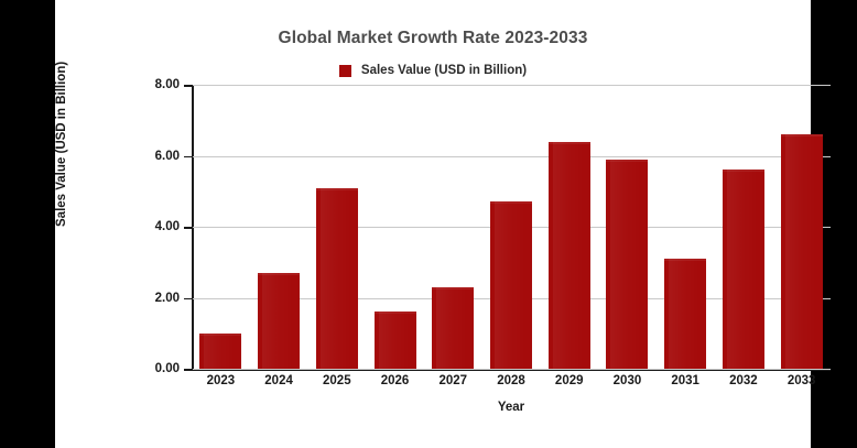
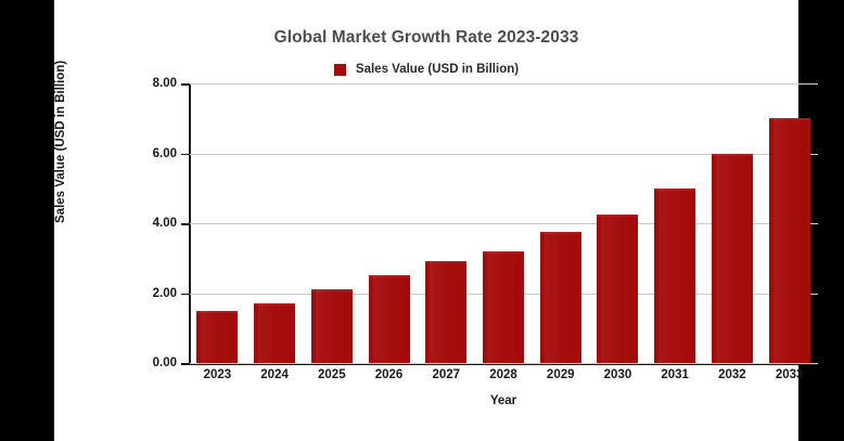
2023: 1.0 -> 1.5
2024: 2.7 -> 1.7
2025: 5.1 -> 2.1
2026: 1.6 -> 2.5
2027: 2.3 -> 2.9
2028: 4.7 -> 3.2
2029: 6.4 -> 3.8
2030: 5.9 -> 4.2
2031: 3.1 -> 5.0
2032: 5.6 -> 6.0
2033: 6.6 -> 7.0
